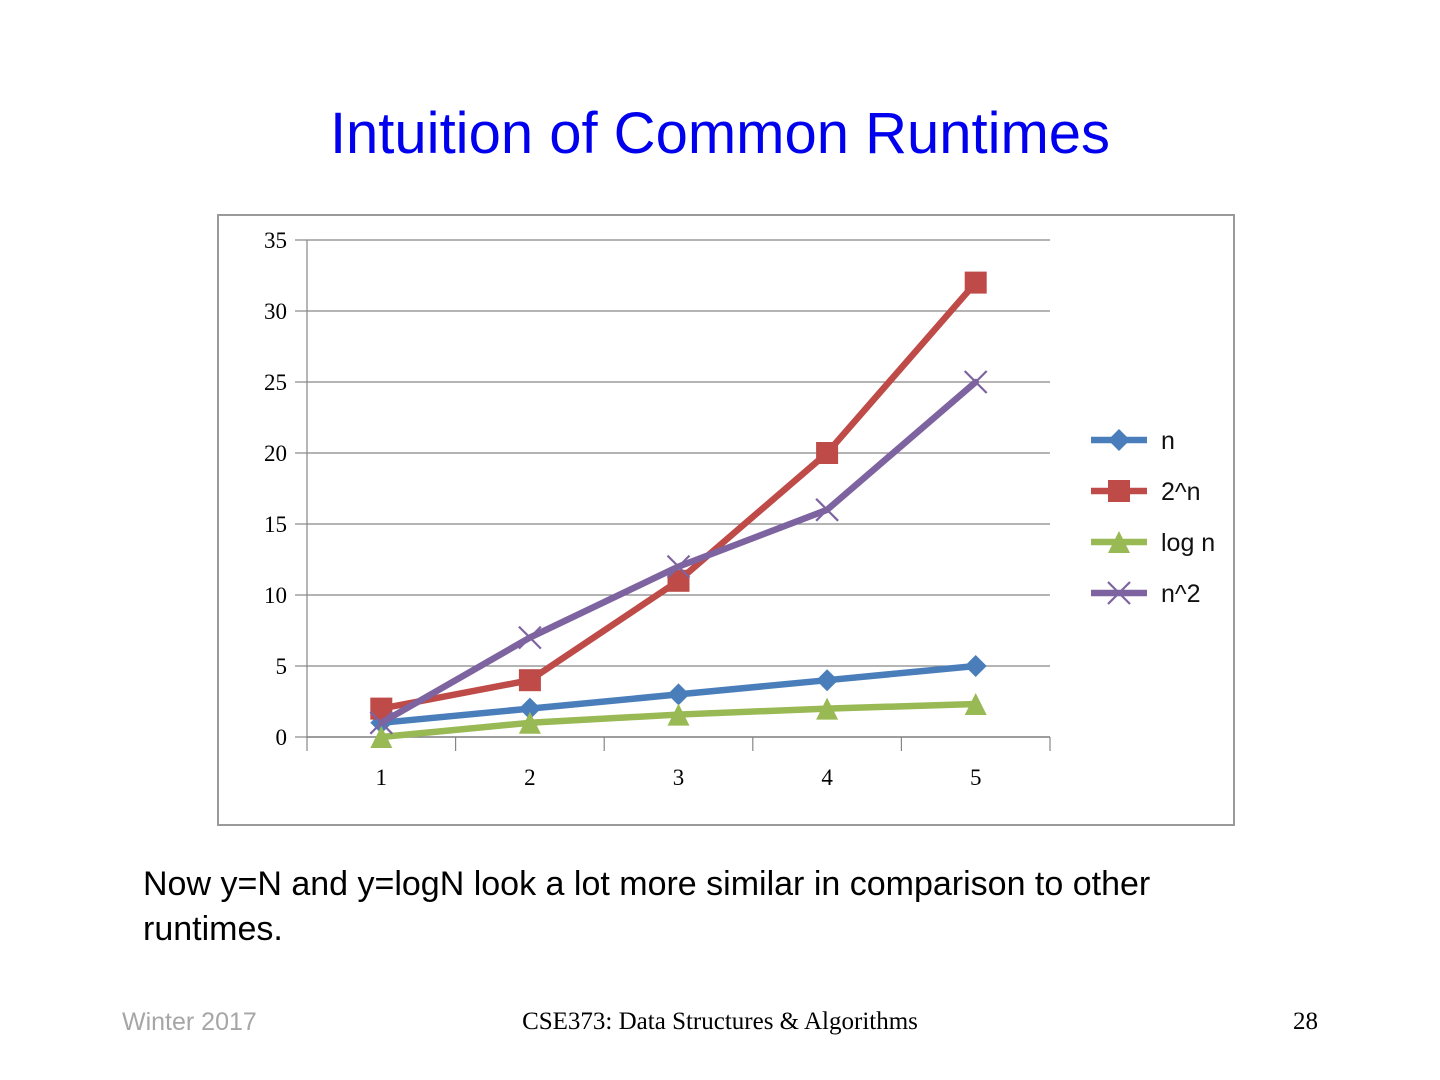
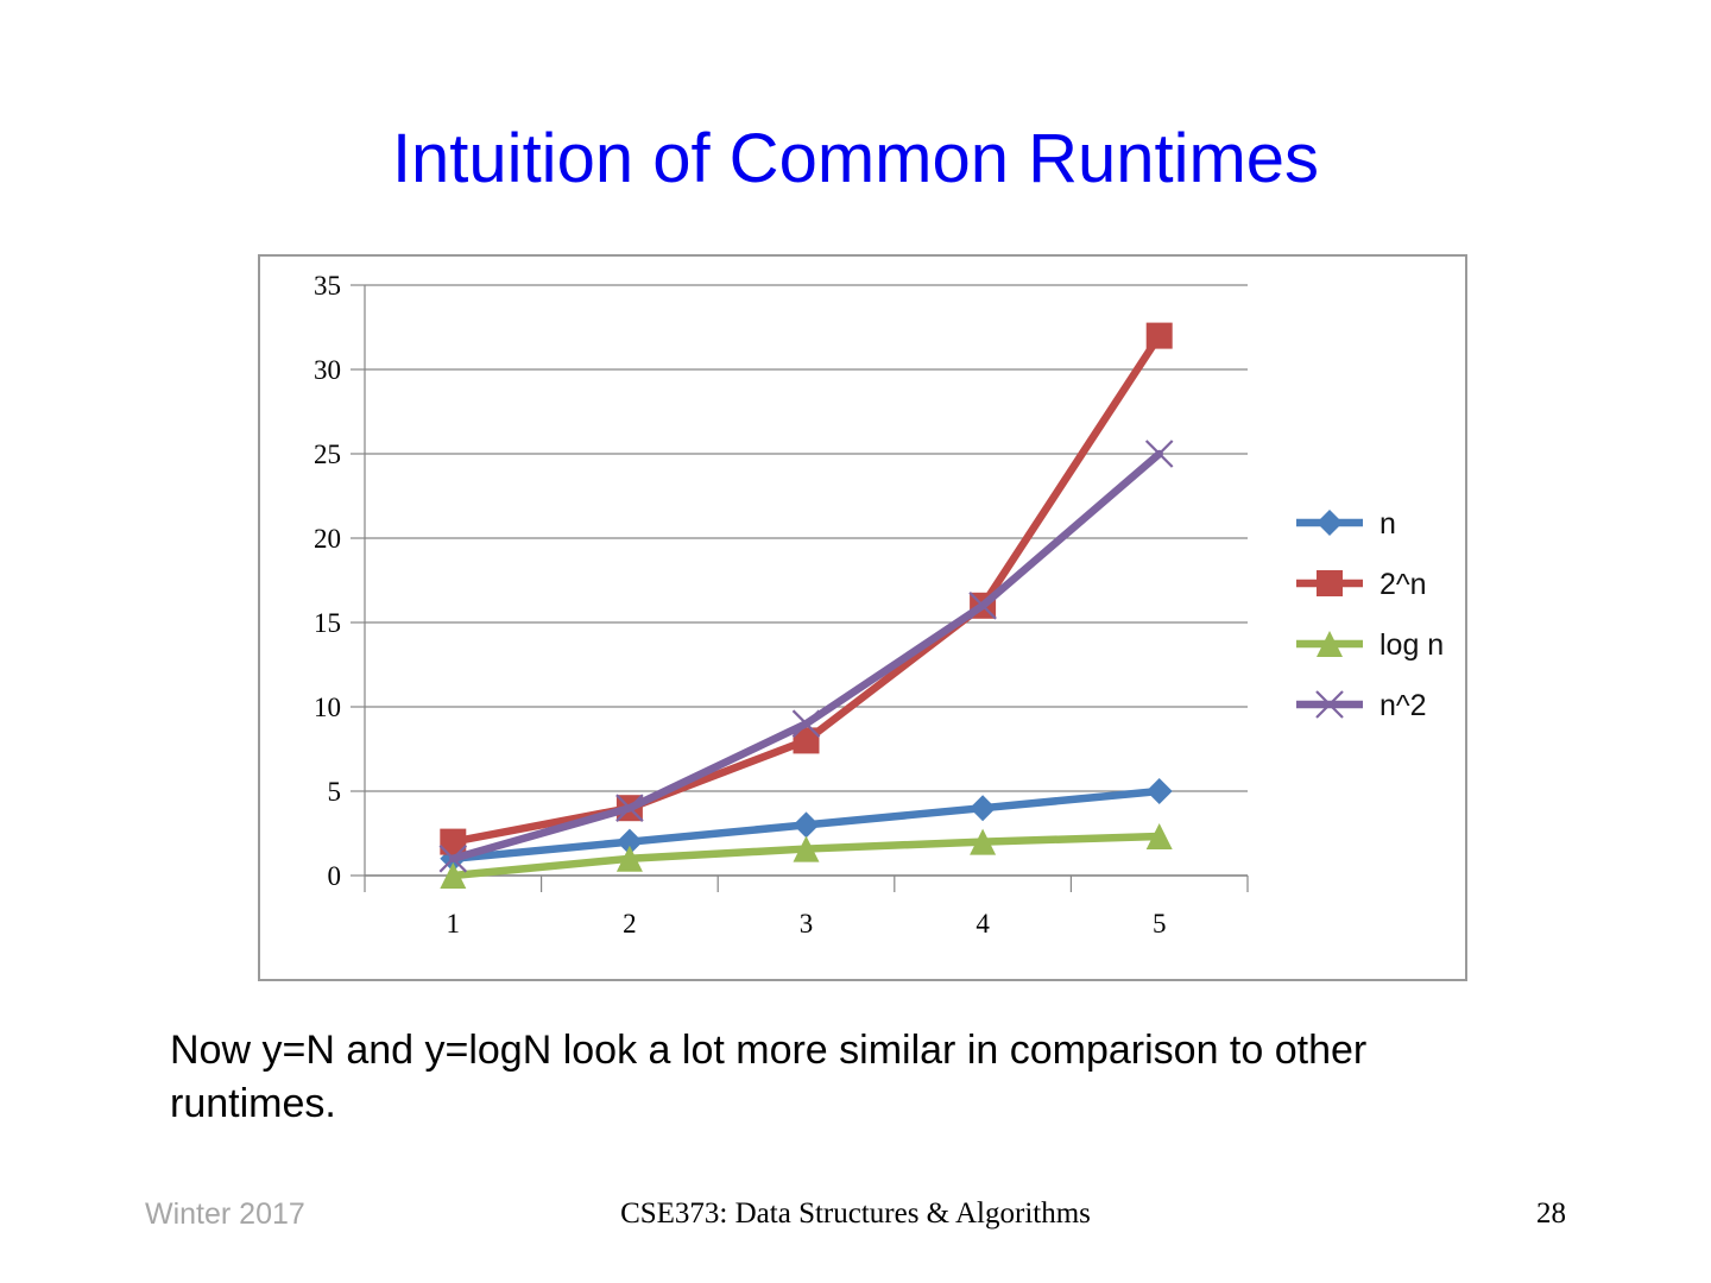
n^2/2: 7 -> 4
2^n/3: 11 -> 8
n^2/3: 12 -> 9
2^n/4: 20 -> 16
